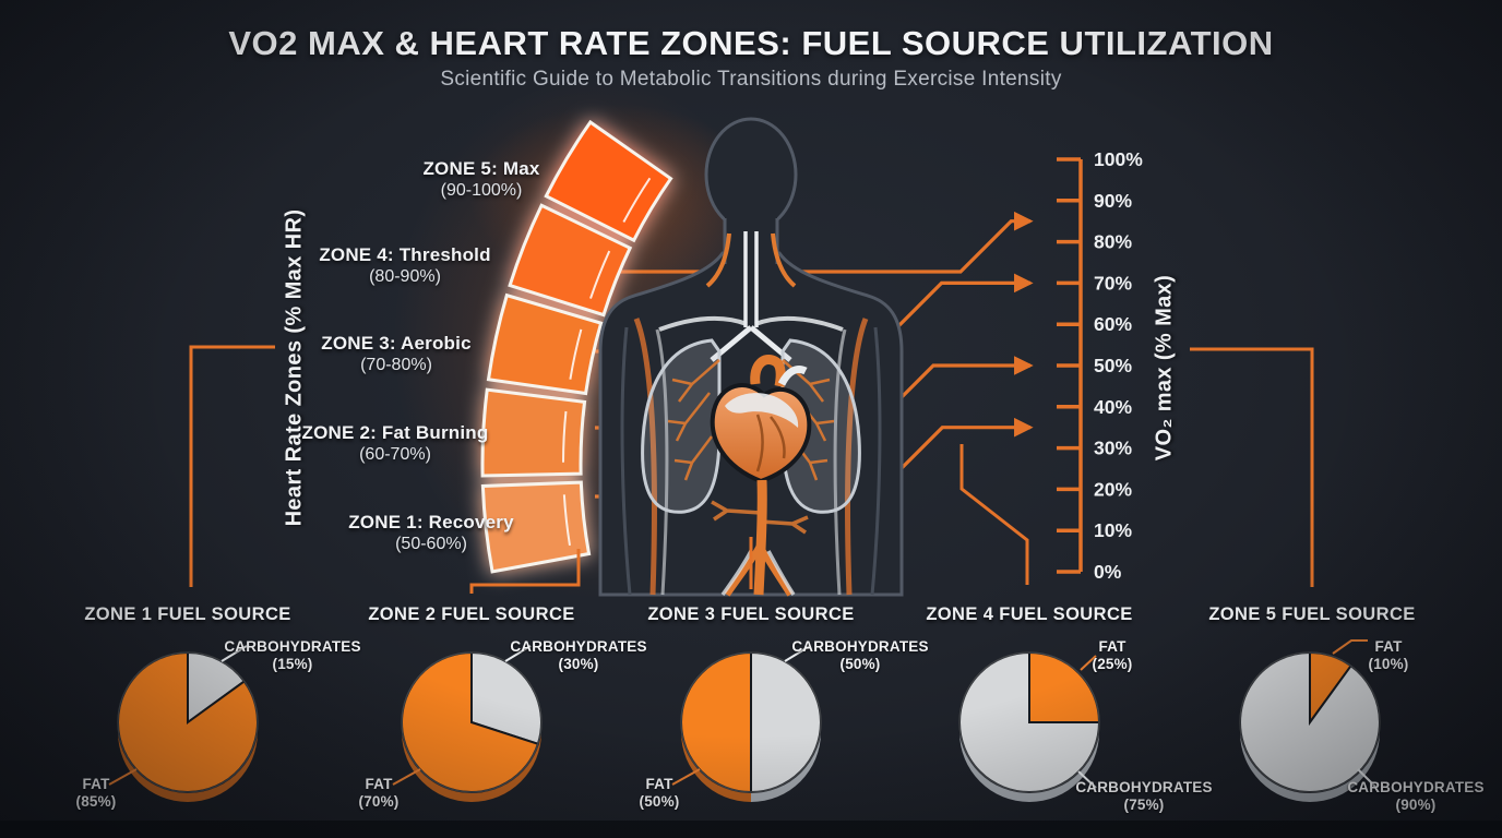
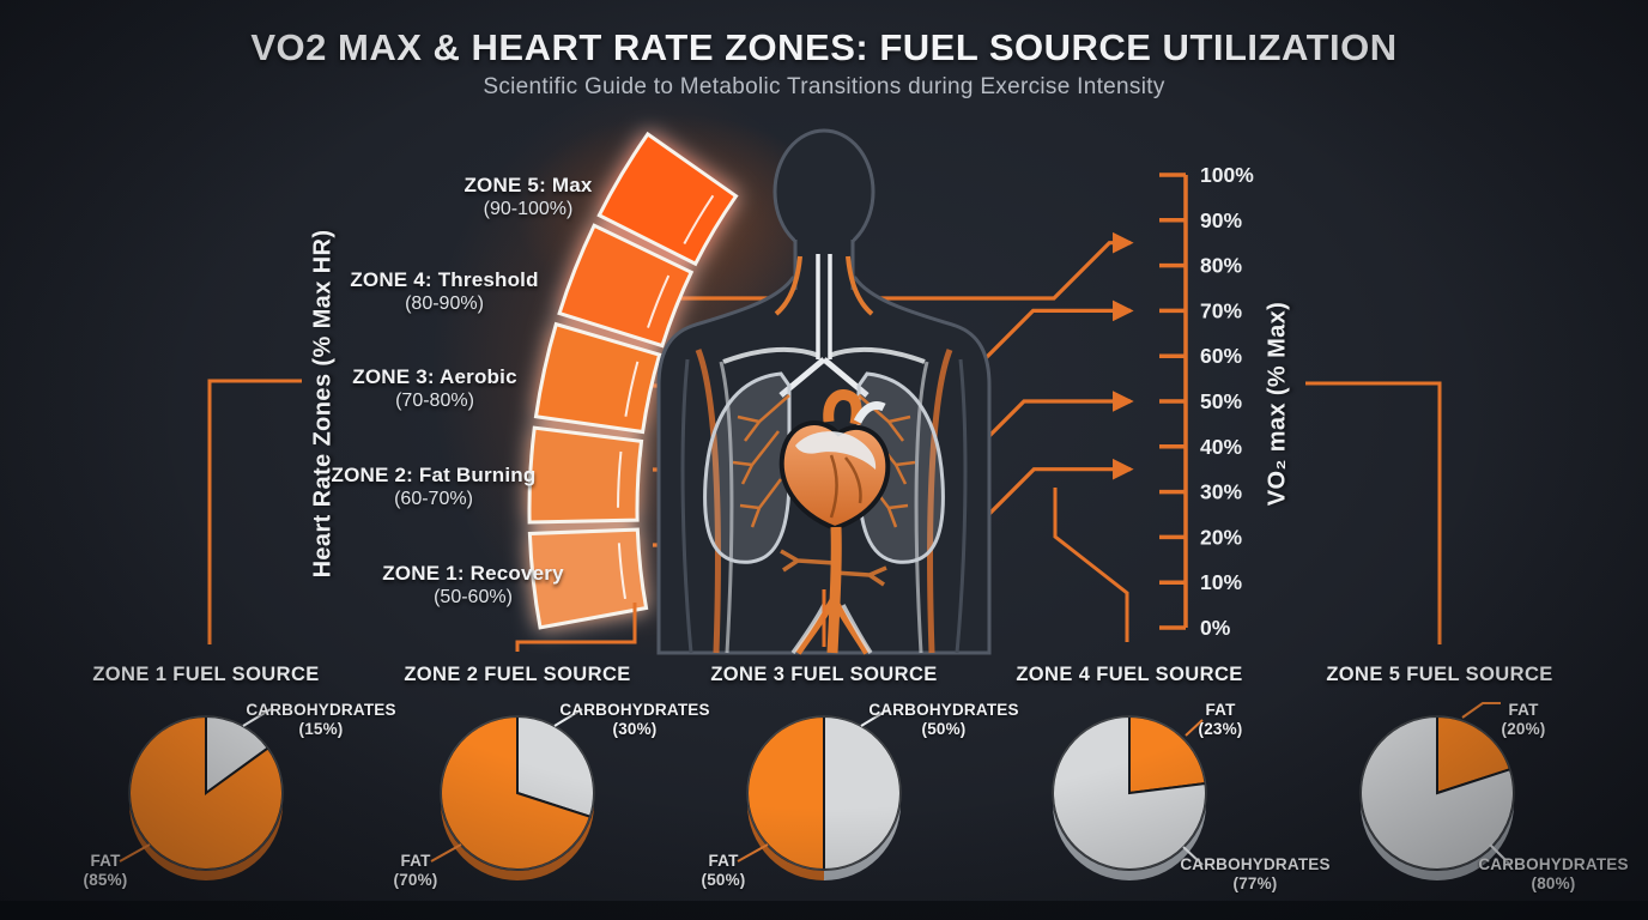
ZONE 4 FUEL SOURCE/FAT: 25% -> 23%
ZONE 4 FUEL SOURCE/CARBOHYDRATES: 75% -> 77%
ZONE 5 FUEL SOURCE/FAT: 10% -> 20%
ZONE 5 FUEL SOURCE/CARBOHYDRATES: 90% -> 80%
